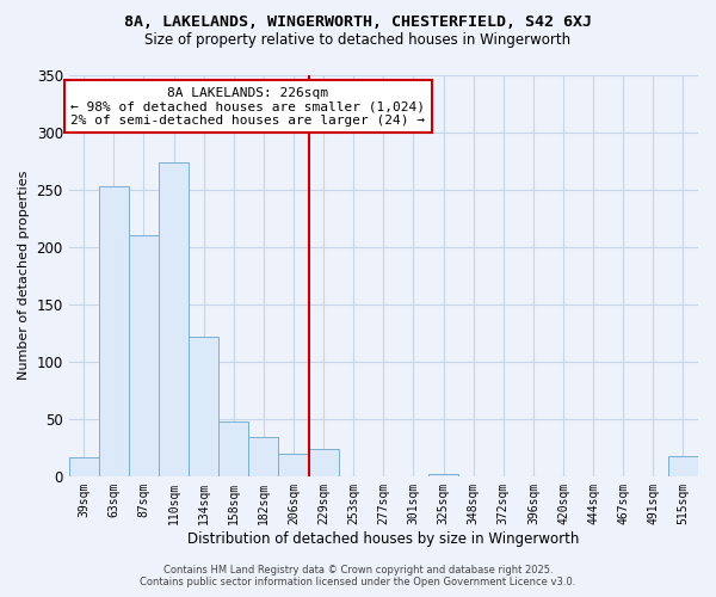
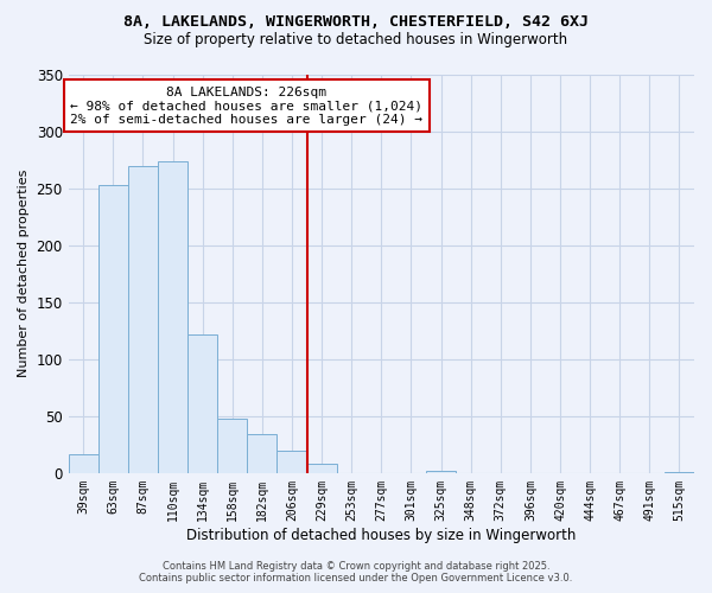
87sqm: 210 -> 269
229sqm: 24 -> 8
515sqm: 18 -> 1
